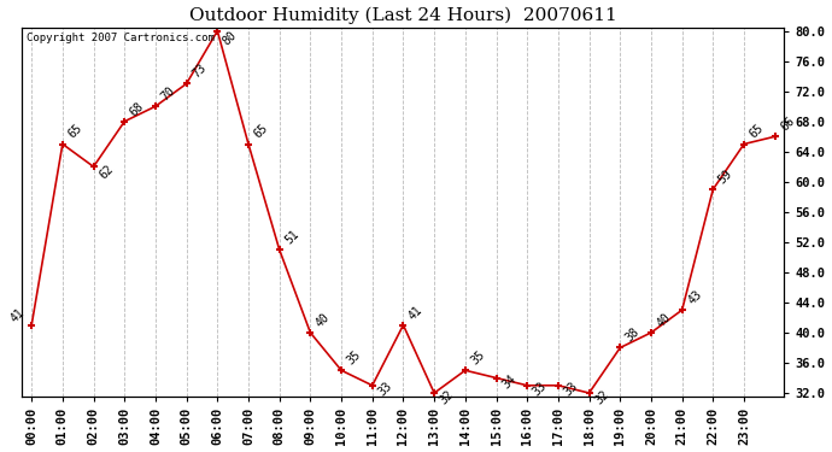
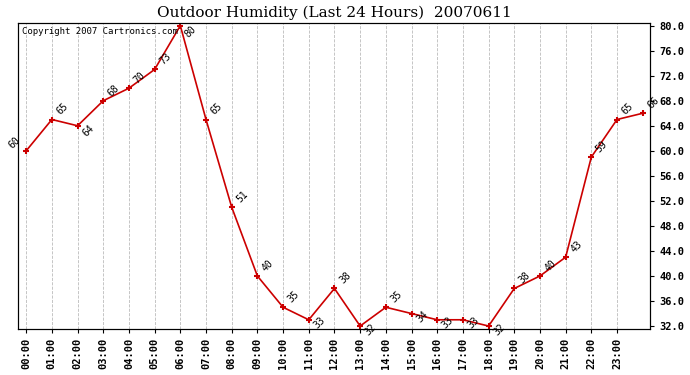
00:00: 41 -> 60
02:00: 62 -> 64
12:00: 41 -> 38
